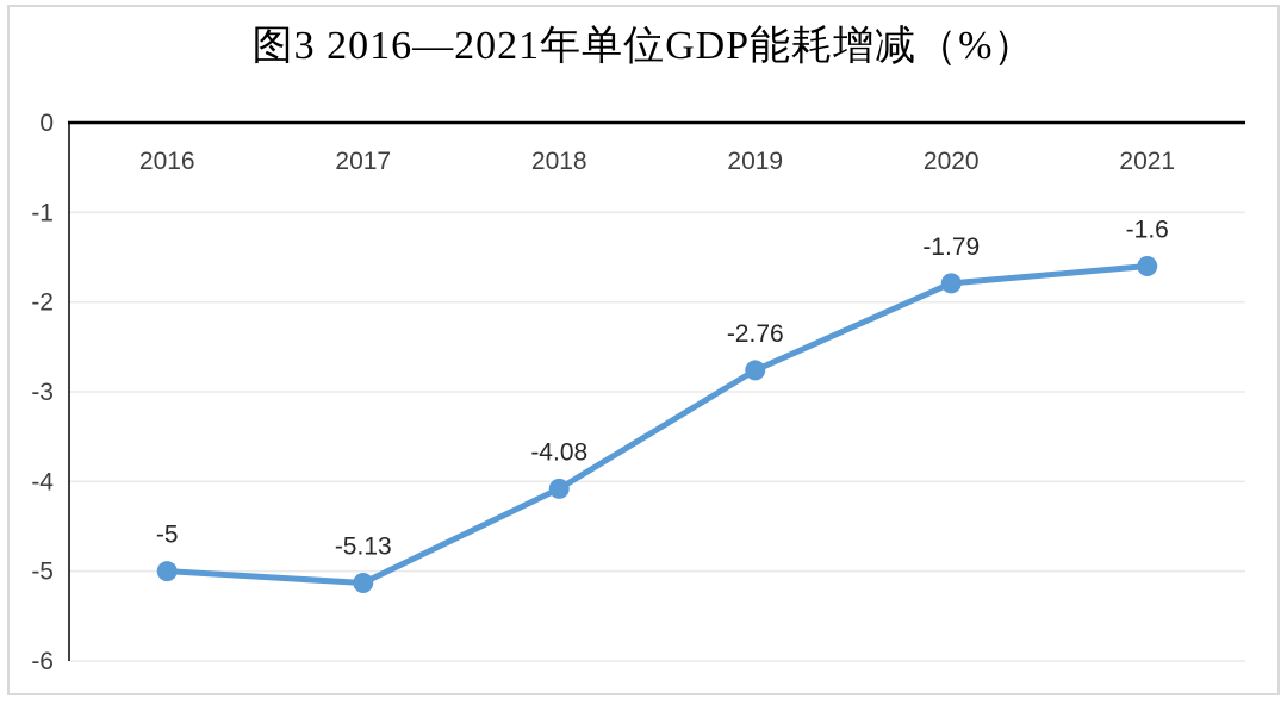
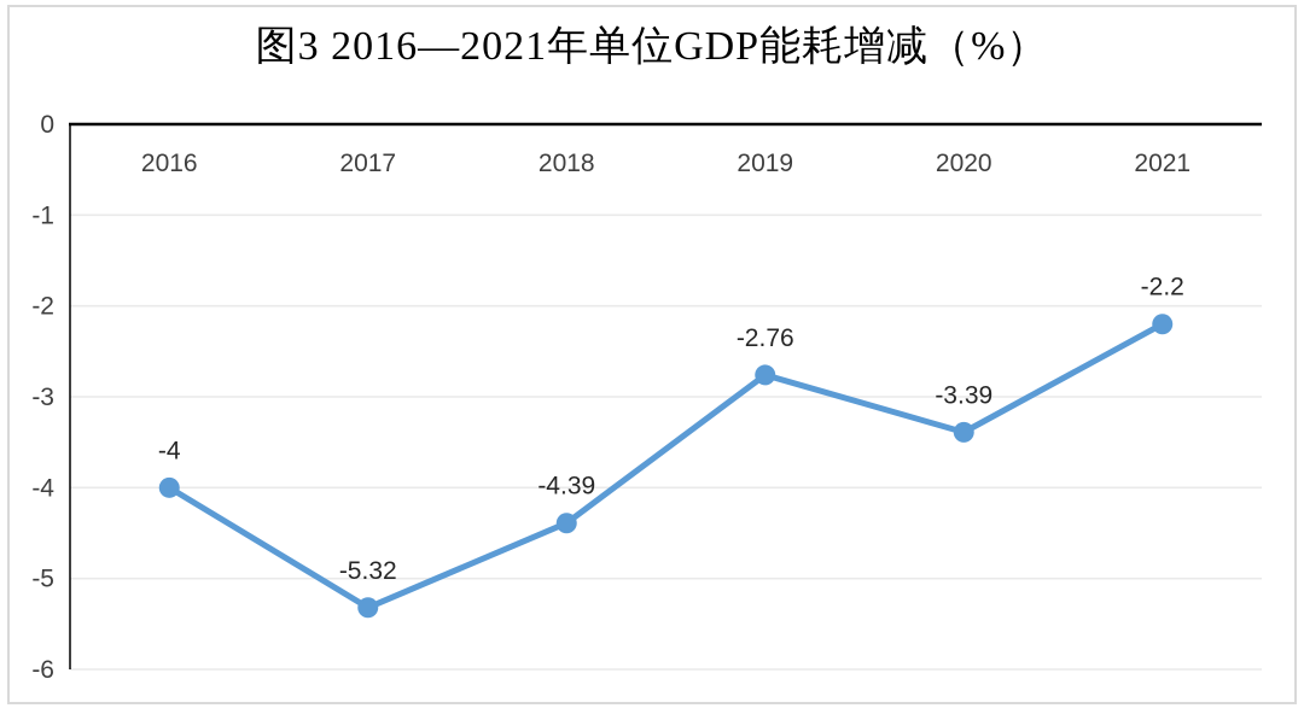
2016: -5 -> -4
2017: -5.13 -> -5.32
2018: -4.08 -> -4.39
2020: -1.79 -> -3.39
2021: -1.6 -> -2.2
